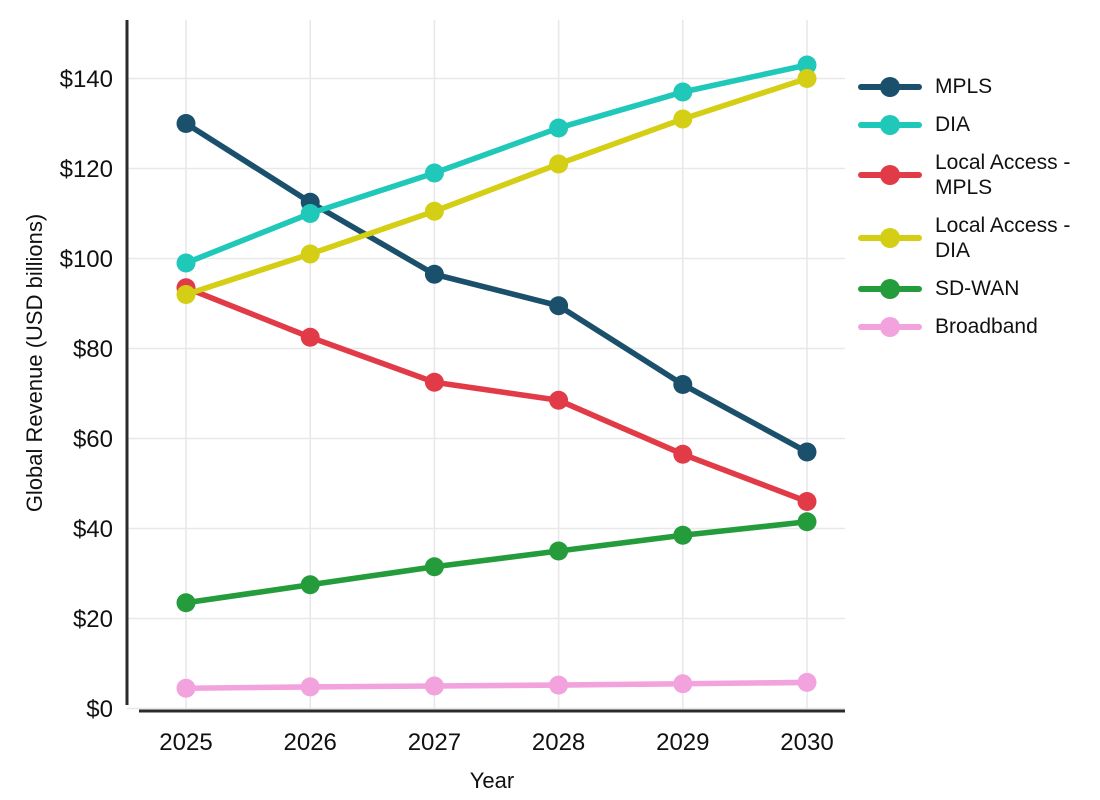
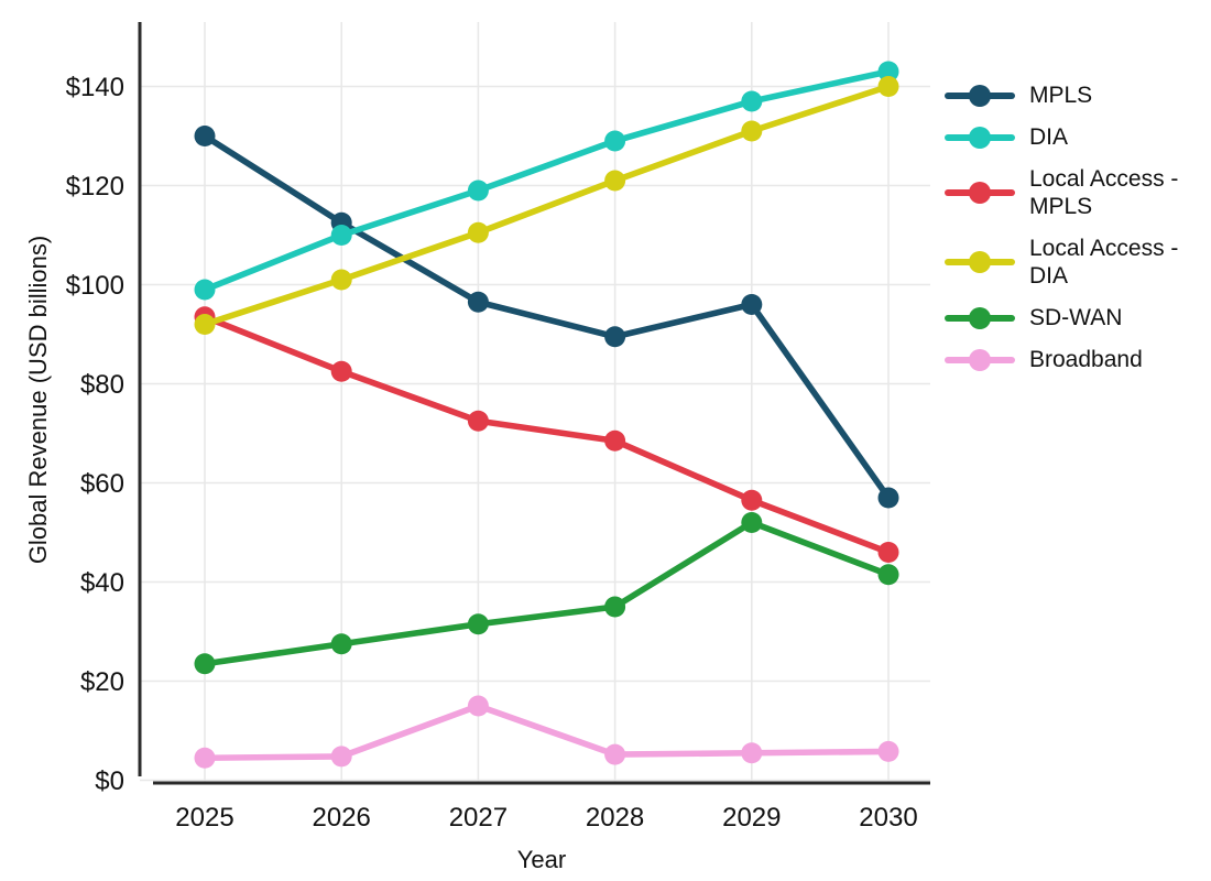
Broadband/2027: $5 -> $15
MPLS/2029: $72 -> $96
SD-WAN/2029: $38 -> $52
